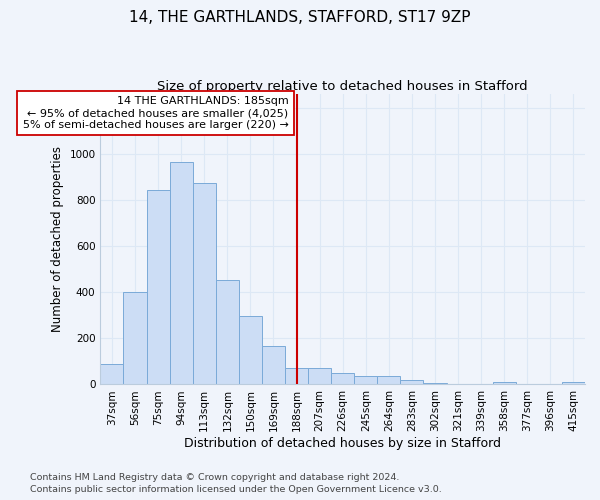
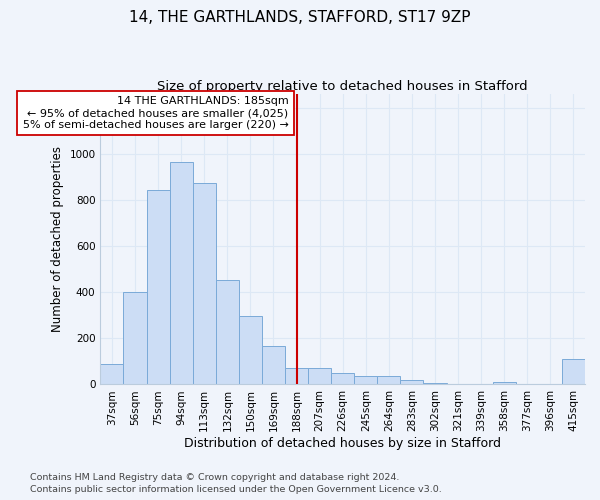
415sqm: 10 -> 110
